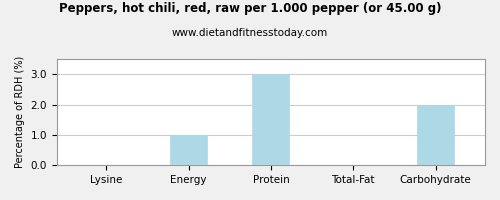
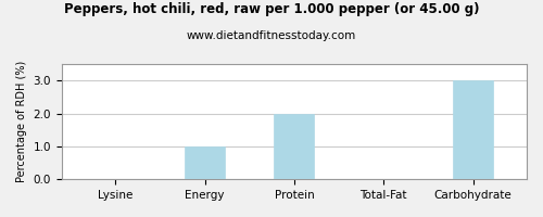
Protein: 3 -> 2
Carbohydrate: 2 -> 3
